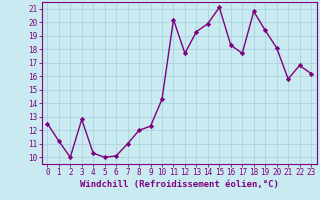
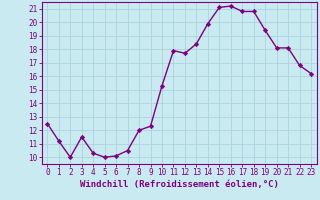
3: 12.8 -> 11.5
7: 11.0 -> 10.5
10: 14.3 -> 15.3
11: 20.2 -> 17.9
13: 19.3 -> 18.4
16: 18.3 -> 21.2
17: 17.7 -> 20.8
21: 15.8 -> 18.1
